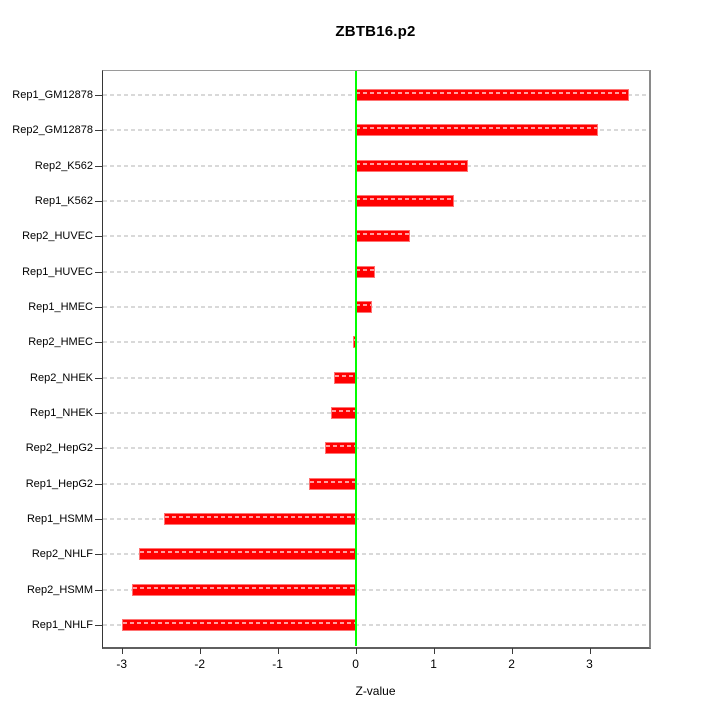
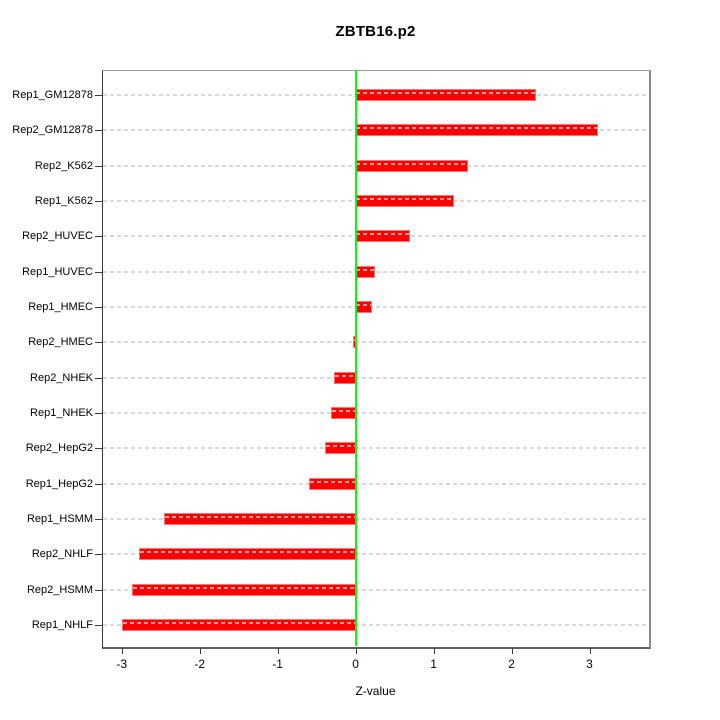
Rep1_GM12878: 3.5 -> 2.3
